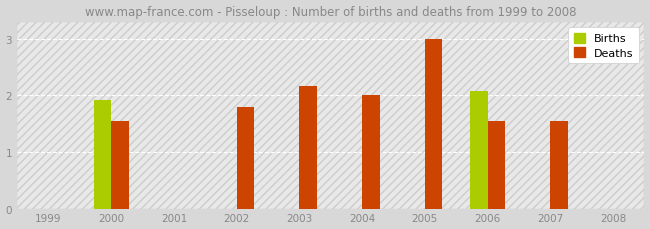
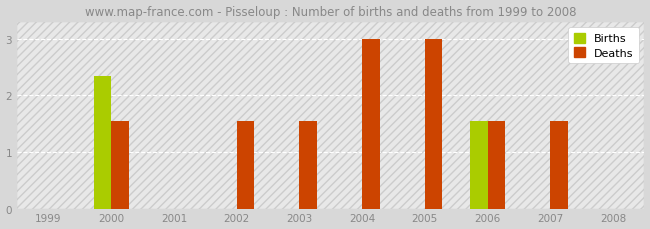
Births/2000: 1.92 -> 2.33
Deaths/2002: 1.80 -> 1.55
Deaths/2003: 2.16 -> 1.55
Deaths/2004: 2.00 -> 3.00
Births/2006: 2.08 -> 1.55
